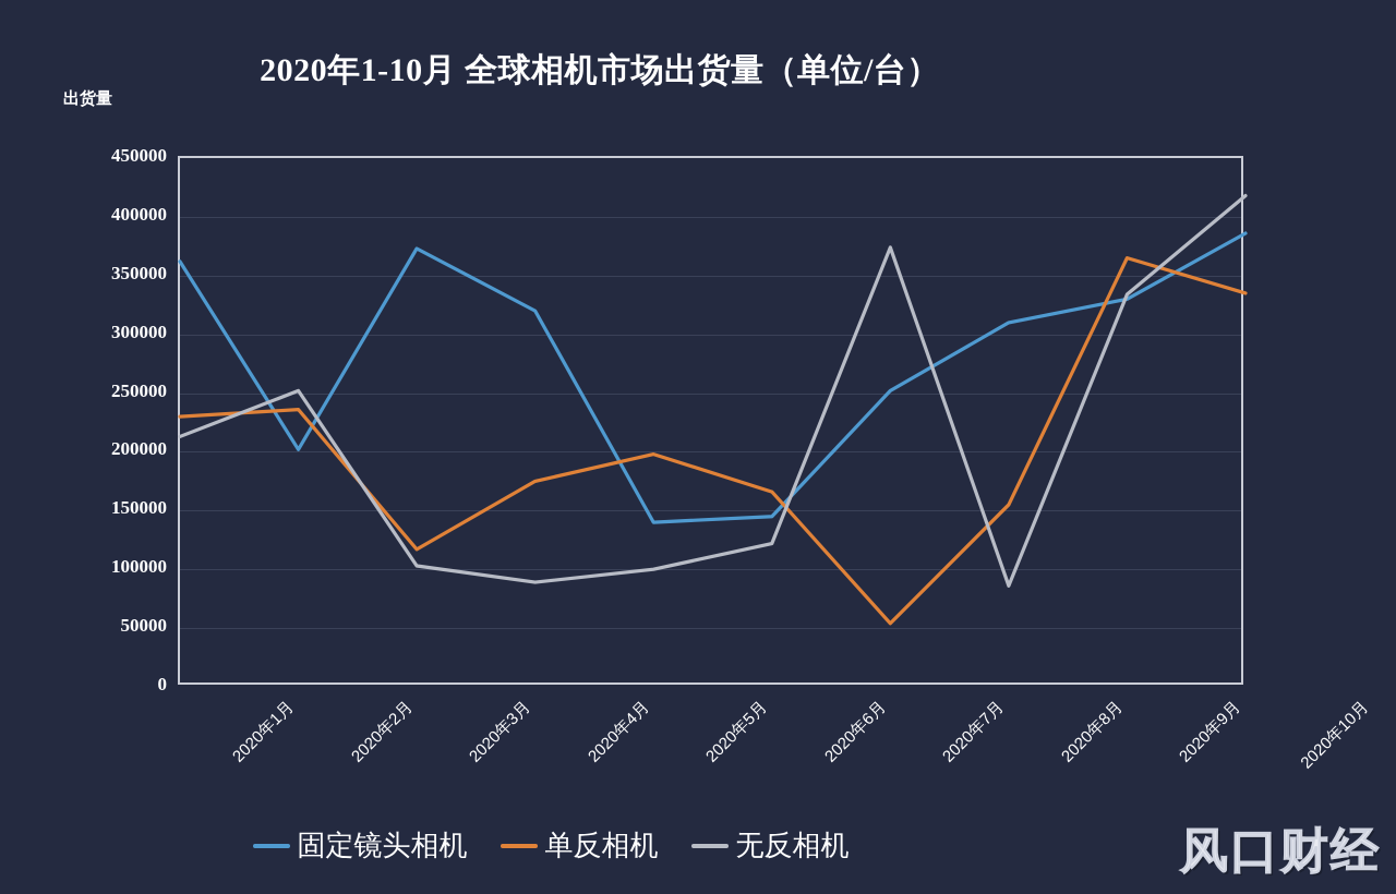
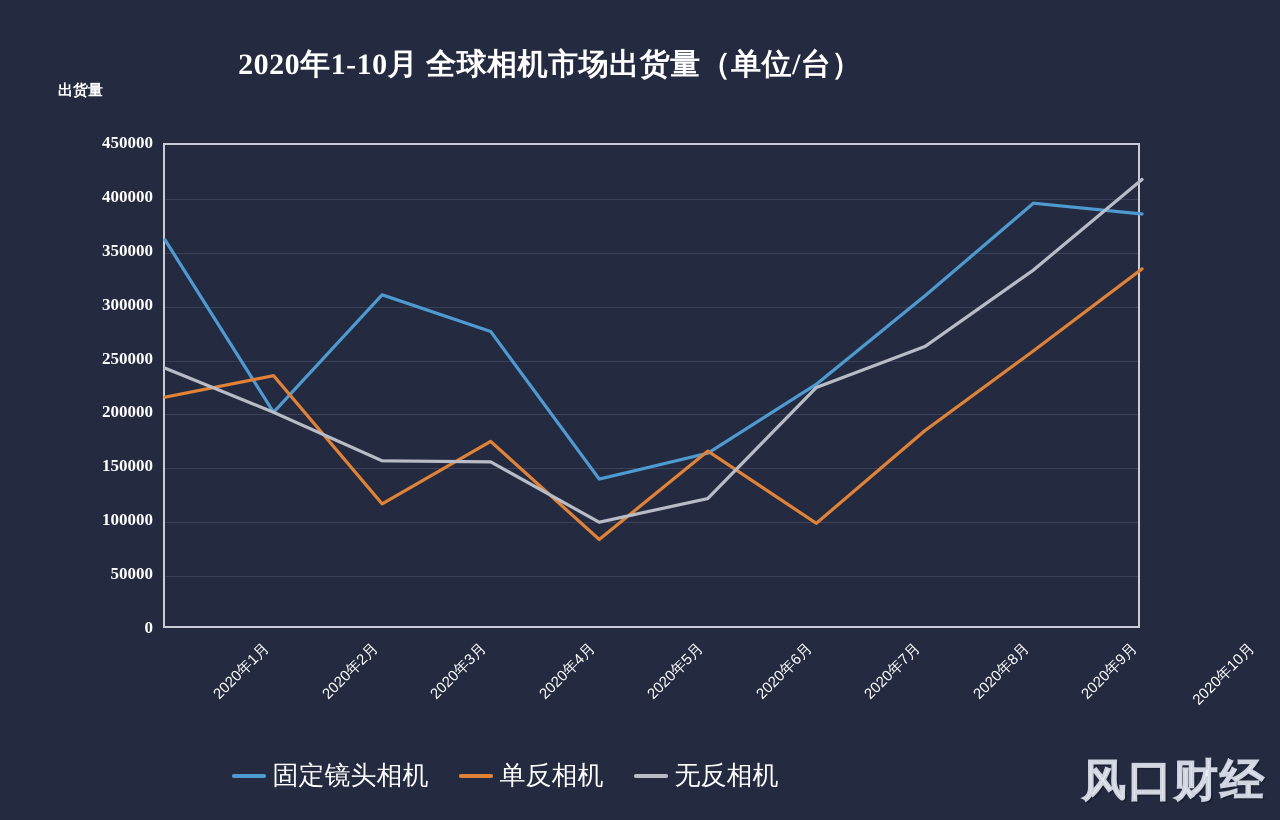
单反相机/2020年1月: 230000 -> 216000
无反相机/2020年1月: 213000 -> 243000
无反相机/2020年2月: 252000 -> 202000
固定镜头相机/2020年3月: 373000 -> 311000
无反相机/2020年3月: 103000 -> 157000
固定镜头相机/2020年4月: 320000 -> 277000
无反相机/2020年4月: 89000 -> 156000
单反相机/2020年5月: 198000 -> 84000
固定镜头相机/2020年6月: 145000 -> 164000
固定镜头相机/2020年7月: 252000 -> 228000
单反相机/2020年7月: 54000 -> 99000
无反相机/2020年7月: 374000 -> 225000
单反相机/2020年8月: 155000 -> 185000
无反相机/2020年8月: 86000 -> 263000
固定镜头相机/2020年9月: 330000 -> 396000
单反相机/2020年9月: 365000 -> 259000
